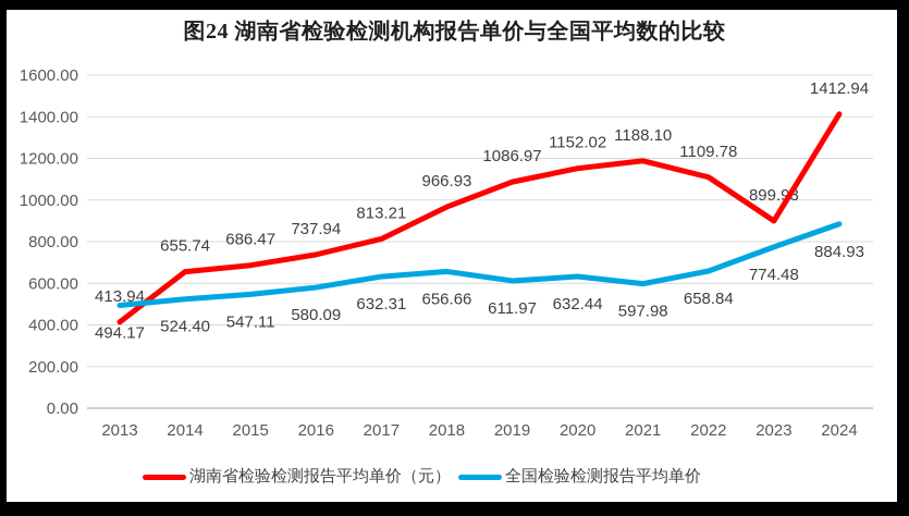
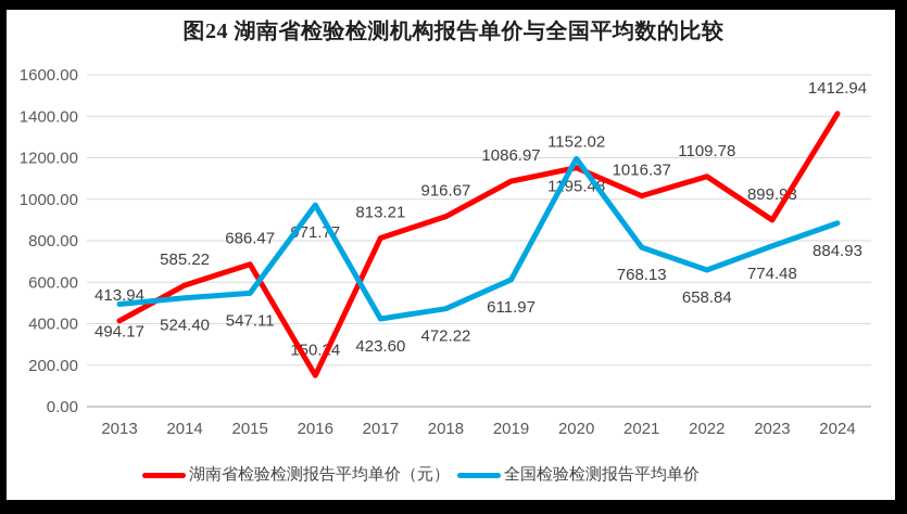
湖南省检验检测报告平均单价（元）/2014: 655.74 -> 585.22
湖南省检验检测报告平均单价（元）/2016: 737.94 -> 150.24
全国检验检测报告平均单价/2016: 580.09 -> 971.77
全国检验检测报告平均单价/2017: 632.31 -> 423.60
湖南省检验检测报告平均单价（元）/2018: 966.93 -> 916.67
全国检验检测报告平均单价/2018: 656.66 -> 472.22
全国检验检测报告平均单价/2020: 632.44 -> 1195.48
湖南省检验检测报告平均单价（元）/2021: 1188.10 -> 1016.37
全国检验检测报告平均单价/2021: 597.98 -> 768.13
